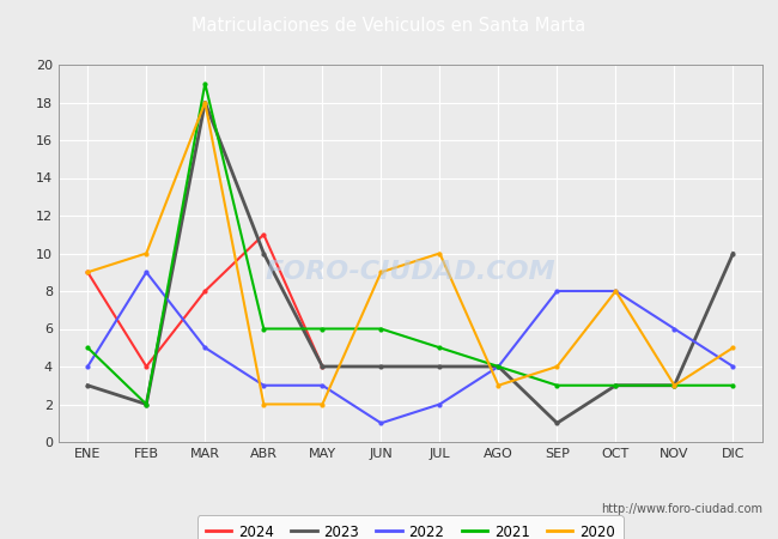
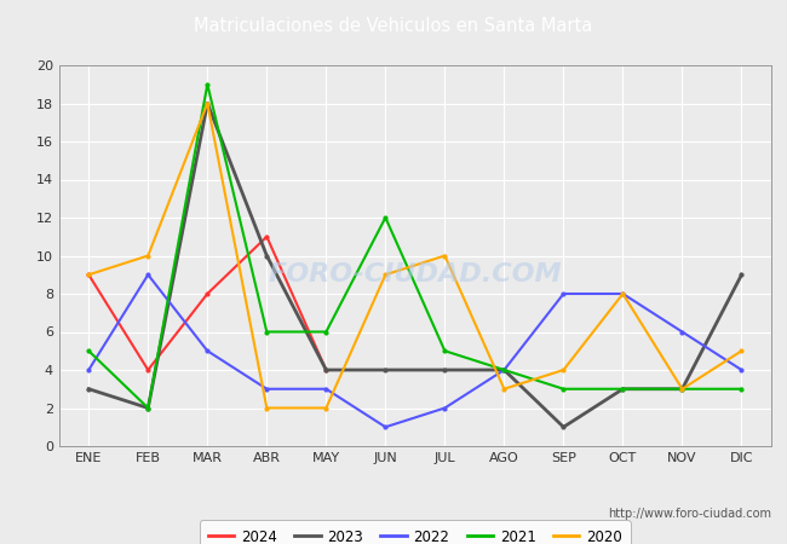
2021/JUN: 6 -> 12
2023/DIC: 10 -> 9
